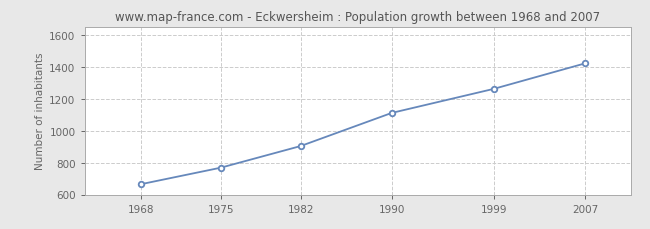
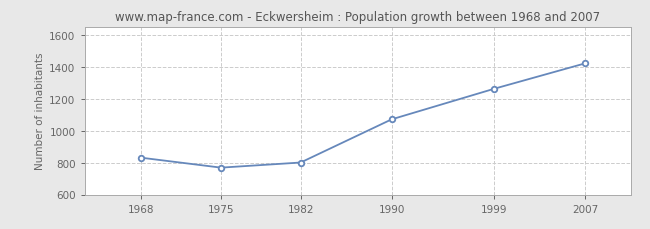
1968: 660 -> 830
1982: 900 -> 800
1990: 1110 -> 1070
